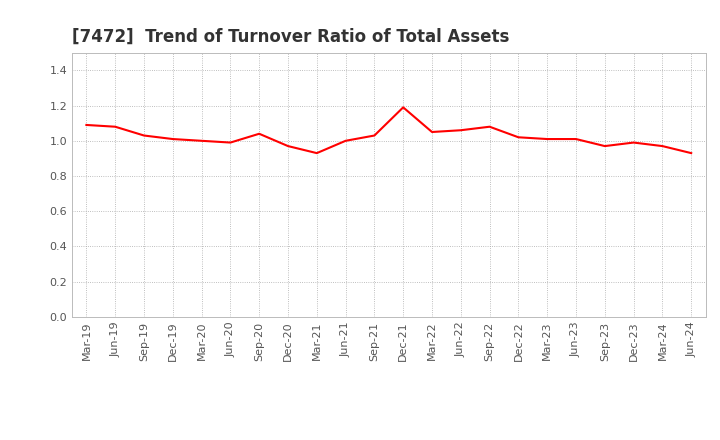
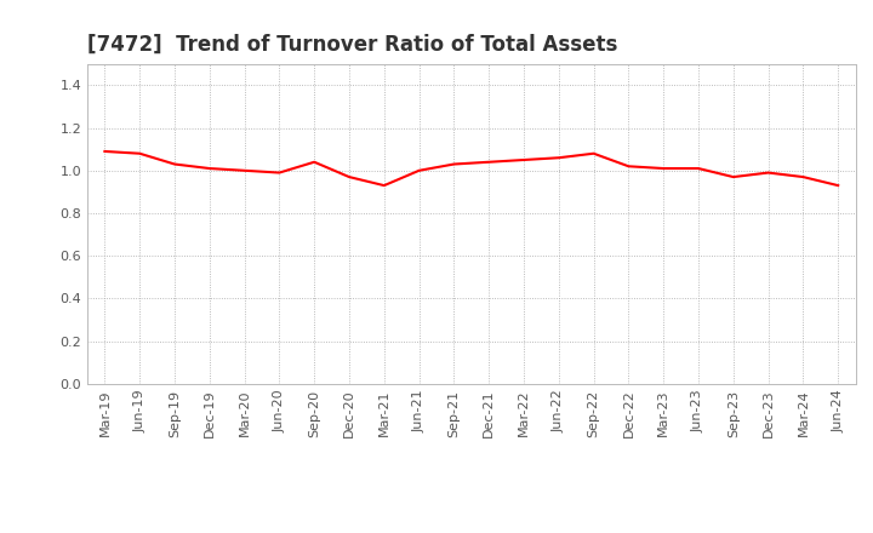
Dec-21: 1.19 -> 1.04
